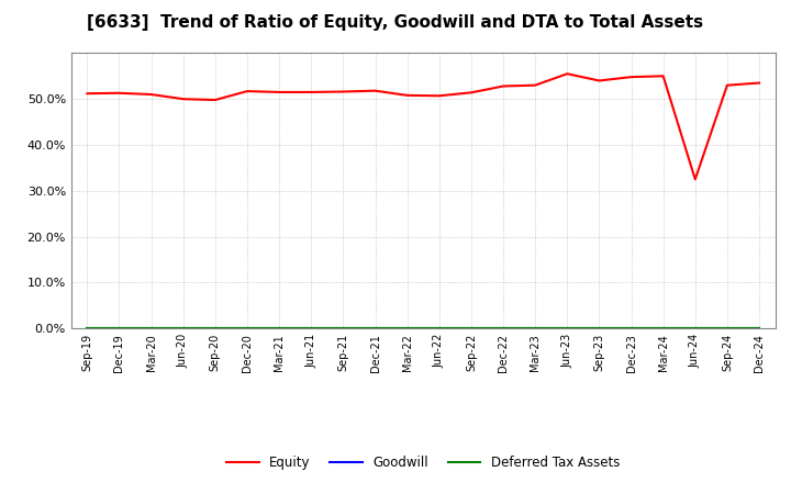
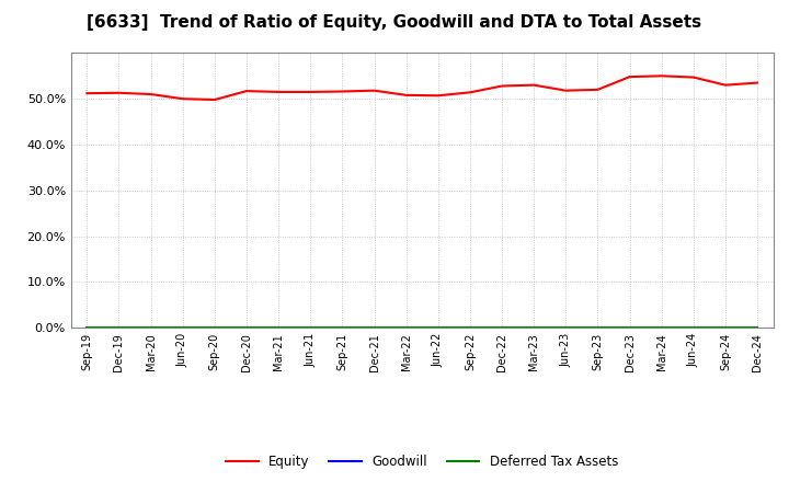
Equity/Jun-23: 55.5% -> 51.8%
Equity/Sep-23: 54.0% -> 52.0%
Equity/Jun-24: 32.5% -> 54.7%
